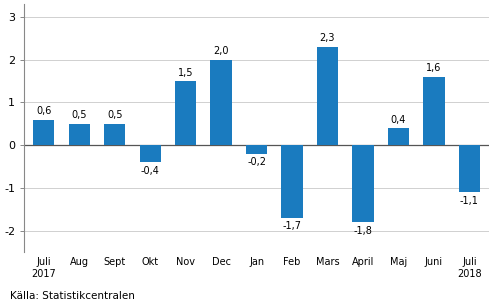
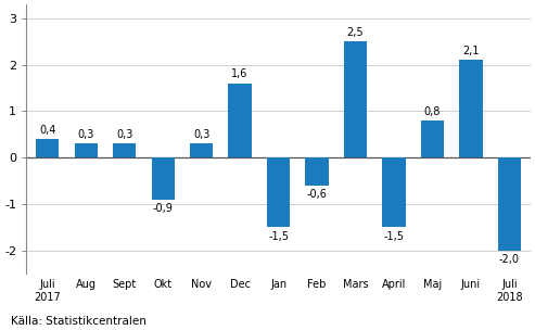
Juli 2017: 0,6 -> 0,4
Aug: 0,5 -> 0,3
Sept: 0,5 -> 0,3
Okt: -0,4 -> -0,9
Nov: 1,5 -> 0,3
Dec: 2,0 -> 1,6
Jan: -0,2 -> -1,5
Feb: -1,7 -> -0,6
Mars: 2,3 -> 2,5
April: -1,8 -> -1,5
Maj: 0,4 -> 0,8
Juni: 1,6 -> 2,1
Juli 2018: -1,1 -> -2,0
